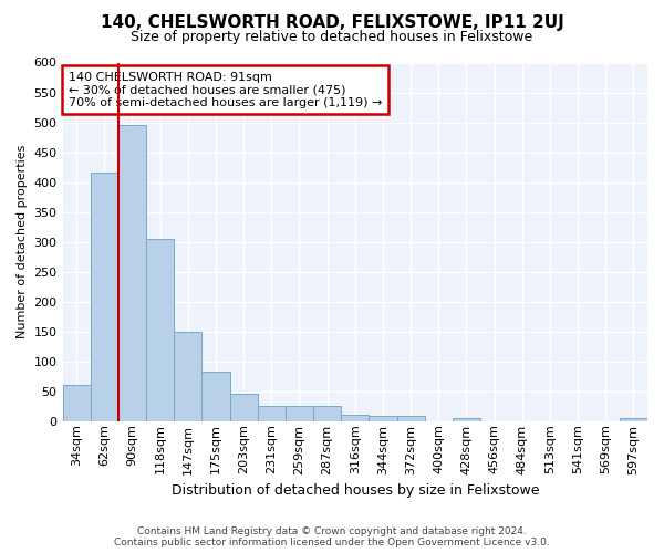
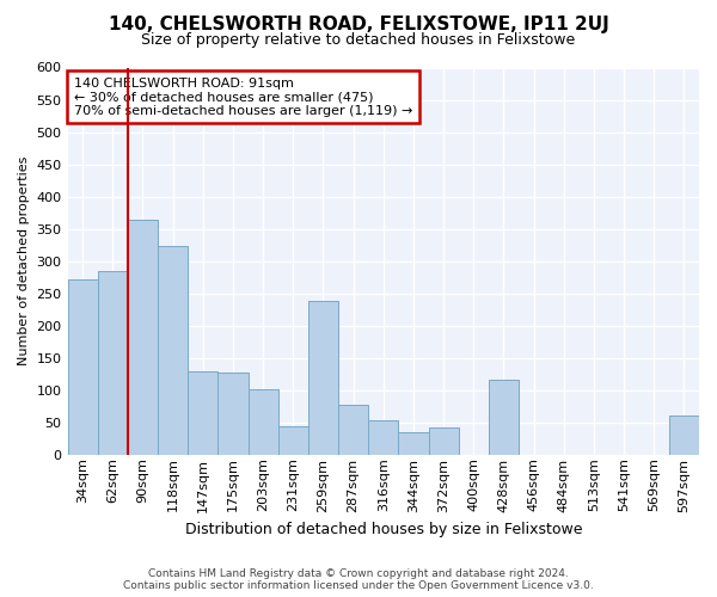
34sqm: 60 -> 272
62sqm: 415 -> 284
90sqm: 495 -> 364
118sqm: 305 -> 324
147sqm: 150 -> 130
175sqm: 82 -> 128
203sqm: 45 -> 102
231sqm: 25 -> 44
259sqm: 25 -> 238
287sqm: 25 -> 78
316sqm: 10 -> 54
344sqm: 8 -> 34
372sqm: 8 -> 42
428sqm: 5 -> 116
597sqm: 5 -> 60
